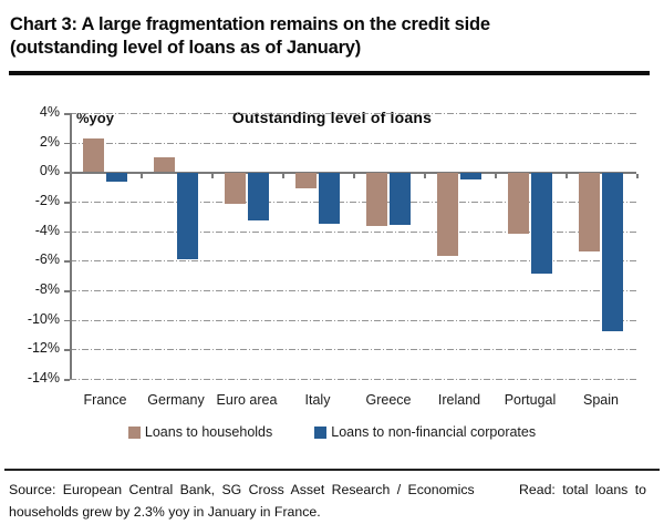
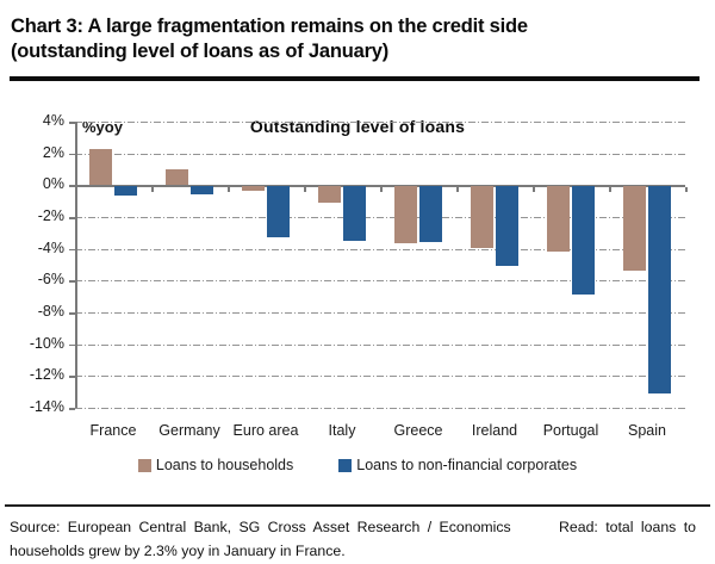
Loans to non-financial corporates/Germany: -5.8% -> -0.5%
Loans to households/Euro area: -2.1% -> -0.3%
Loans to households/Ireland: -5.6% -> -3.9%
Loans to non-financial corporates/Ireland: -0.4% -> -5.0%
Loans to non-financial corporates/Spain: -10.7% -> -13.0%
